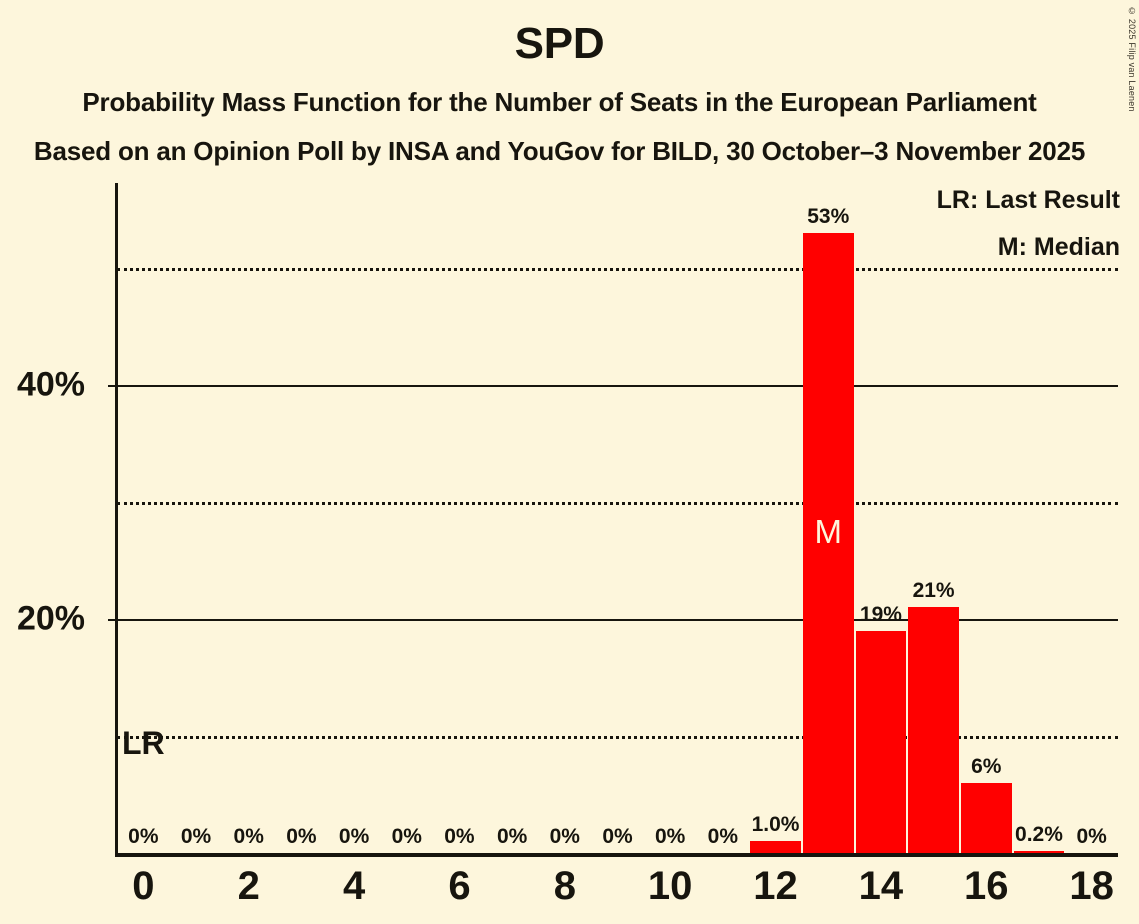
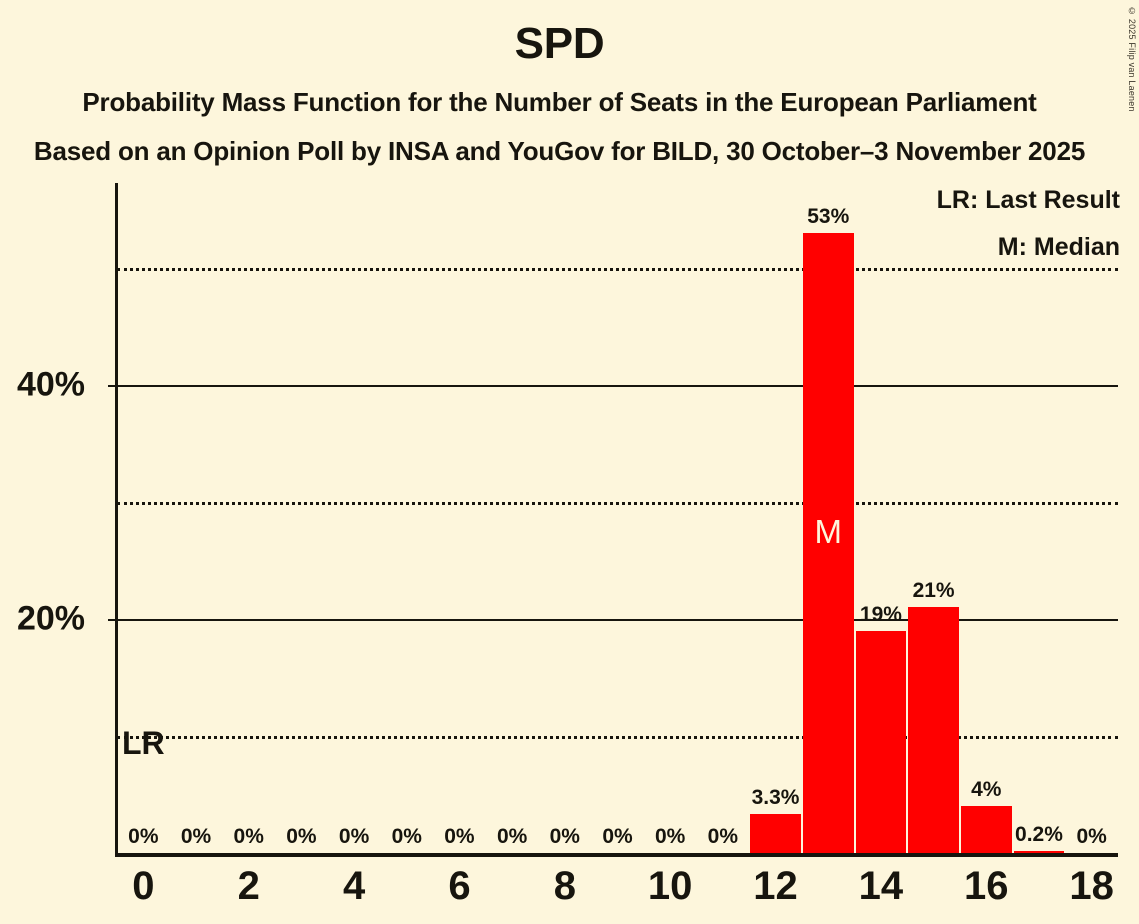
12: 1.0% -> 3.3%
16: 6% -> 4%
